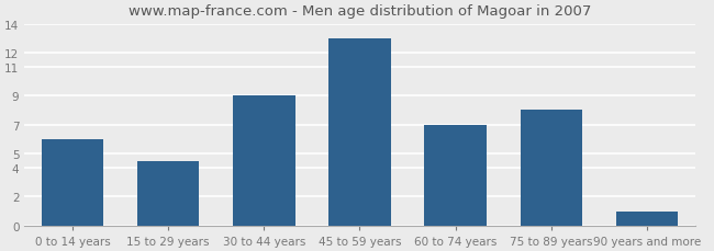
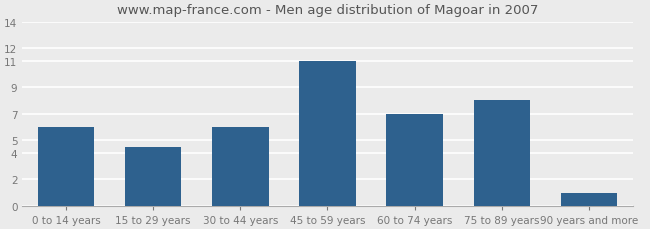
30 to 44 years: 9.0 -> 6.0
45 to 59 years: 13.0 -> 11.0
